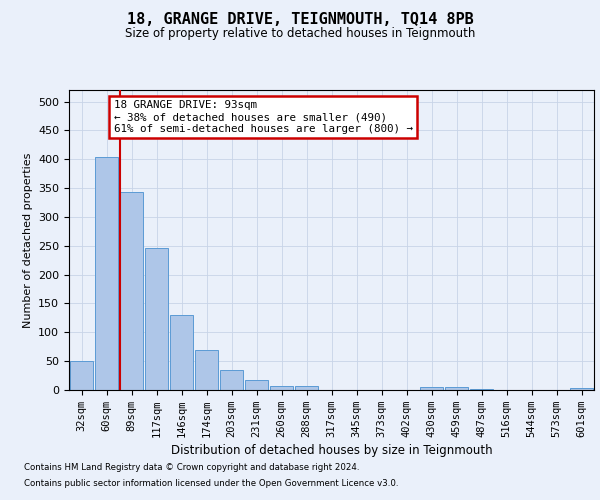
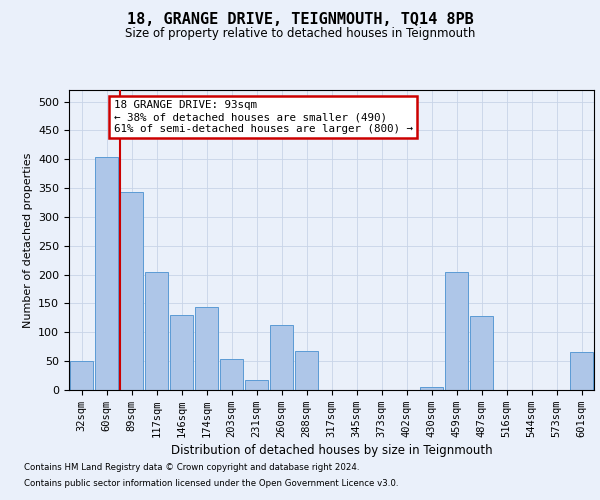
117sqm: 246 -> 204
174sqm: 70 -> 144
203sqm: 35 -> 54
260sqm: 7 -> 112
288sqm: 7 -> 68
459sqm: 5 -> 204
487sqm: 2 -> 128
601sqm: 3 -> 66
